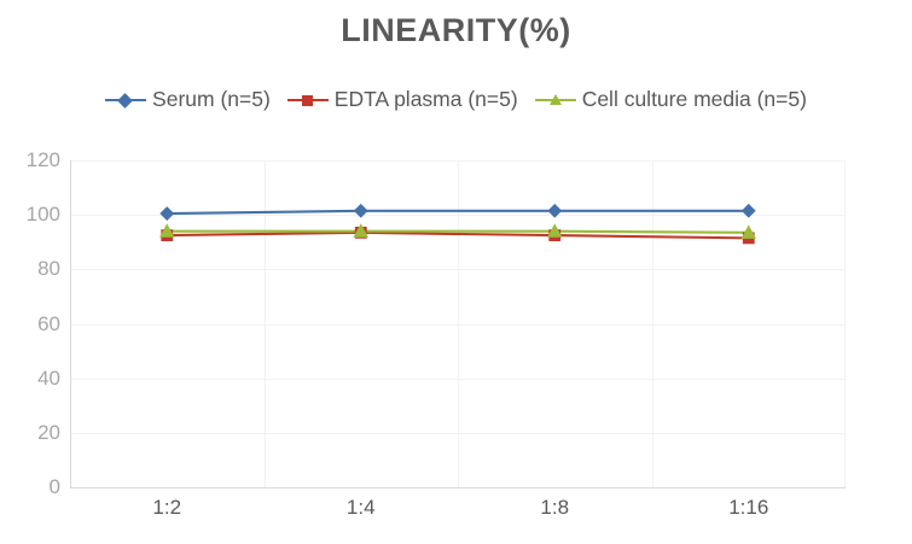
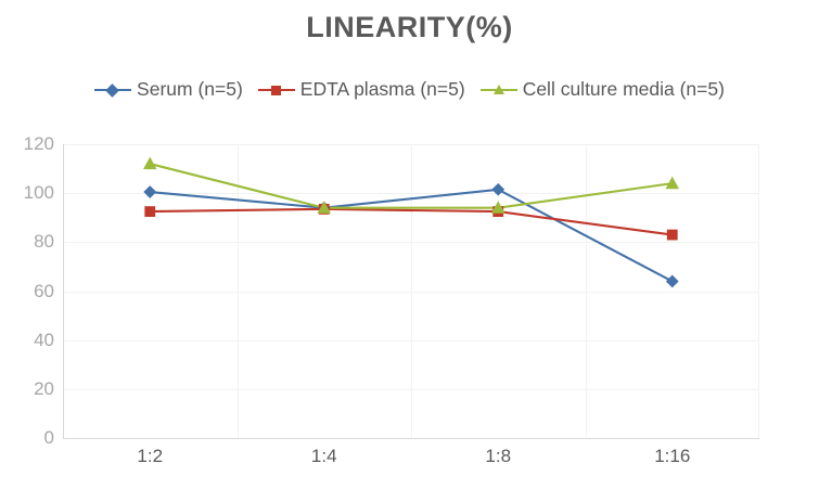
Cell culture media (n=5)/1:2: 94 -> 112
Serum (n=5)/1:4: 102 -> 94
Serum (n=5)/1:16: 102 -> 64
EDTA plasma (n=5)/1:16: 92 -> 83
Cell culture media (n=5)/1:16: 94 -> 104
